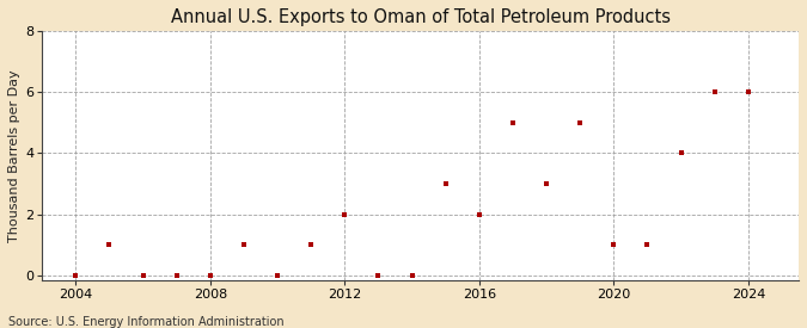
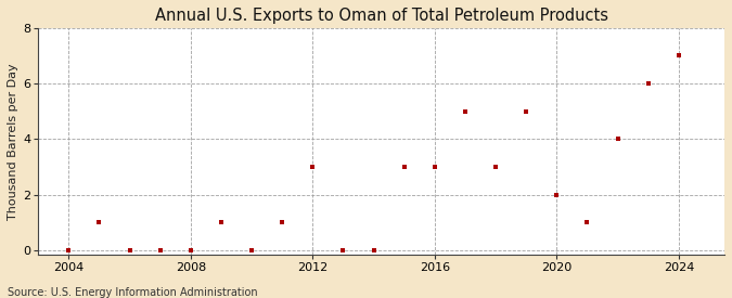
2012: 2 -> 3
2016: 2 -> 3
2020: 1 -> 2
2024: 6 -> 7
